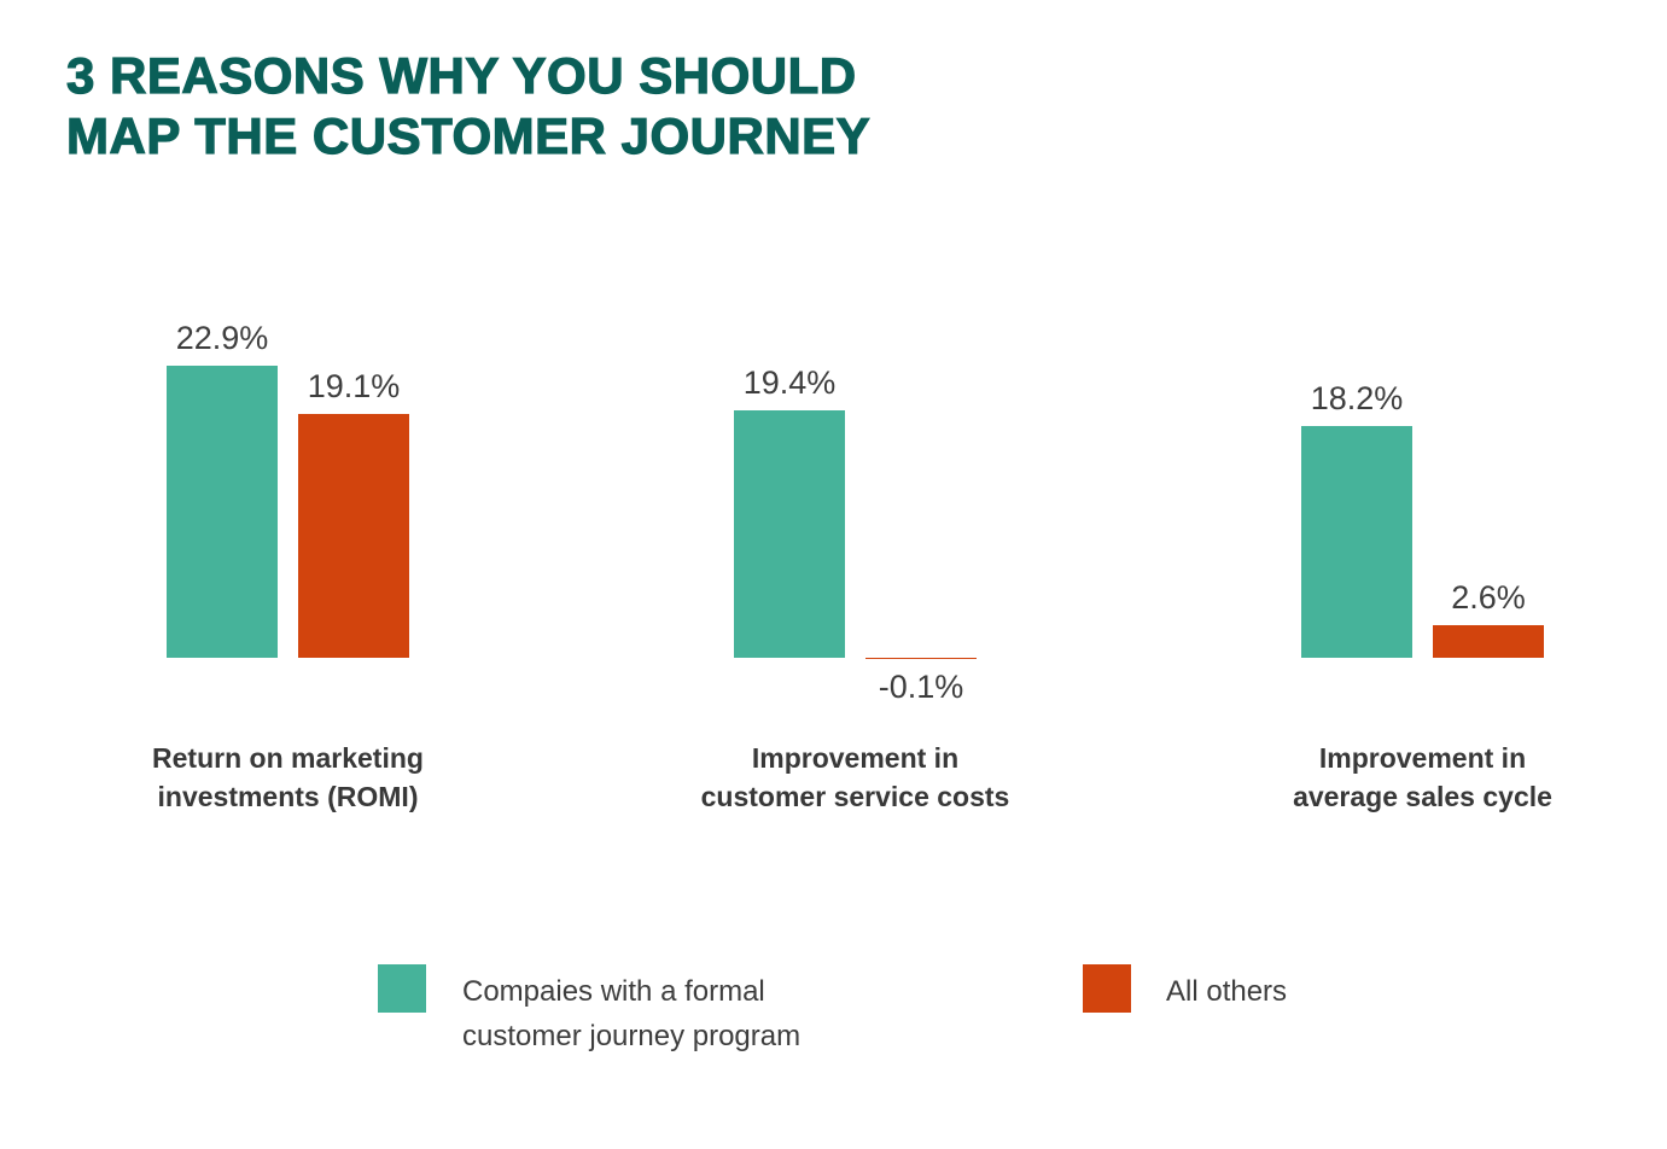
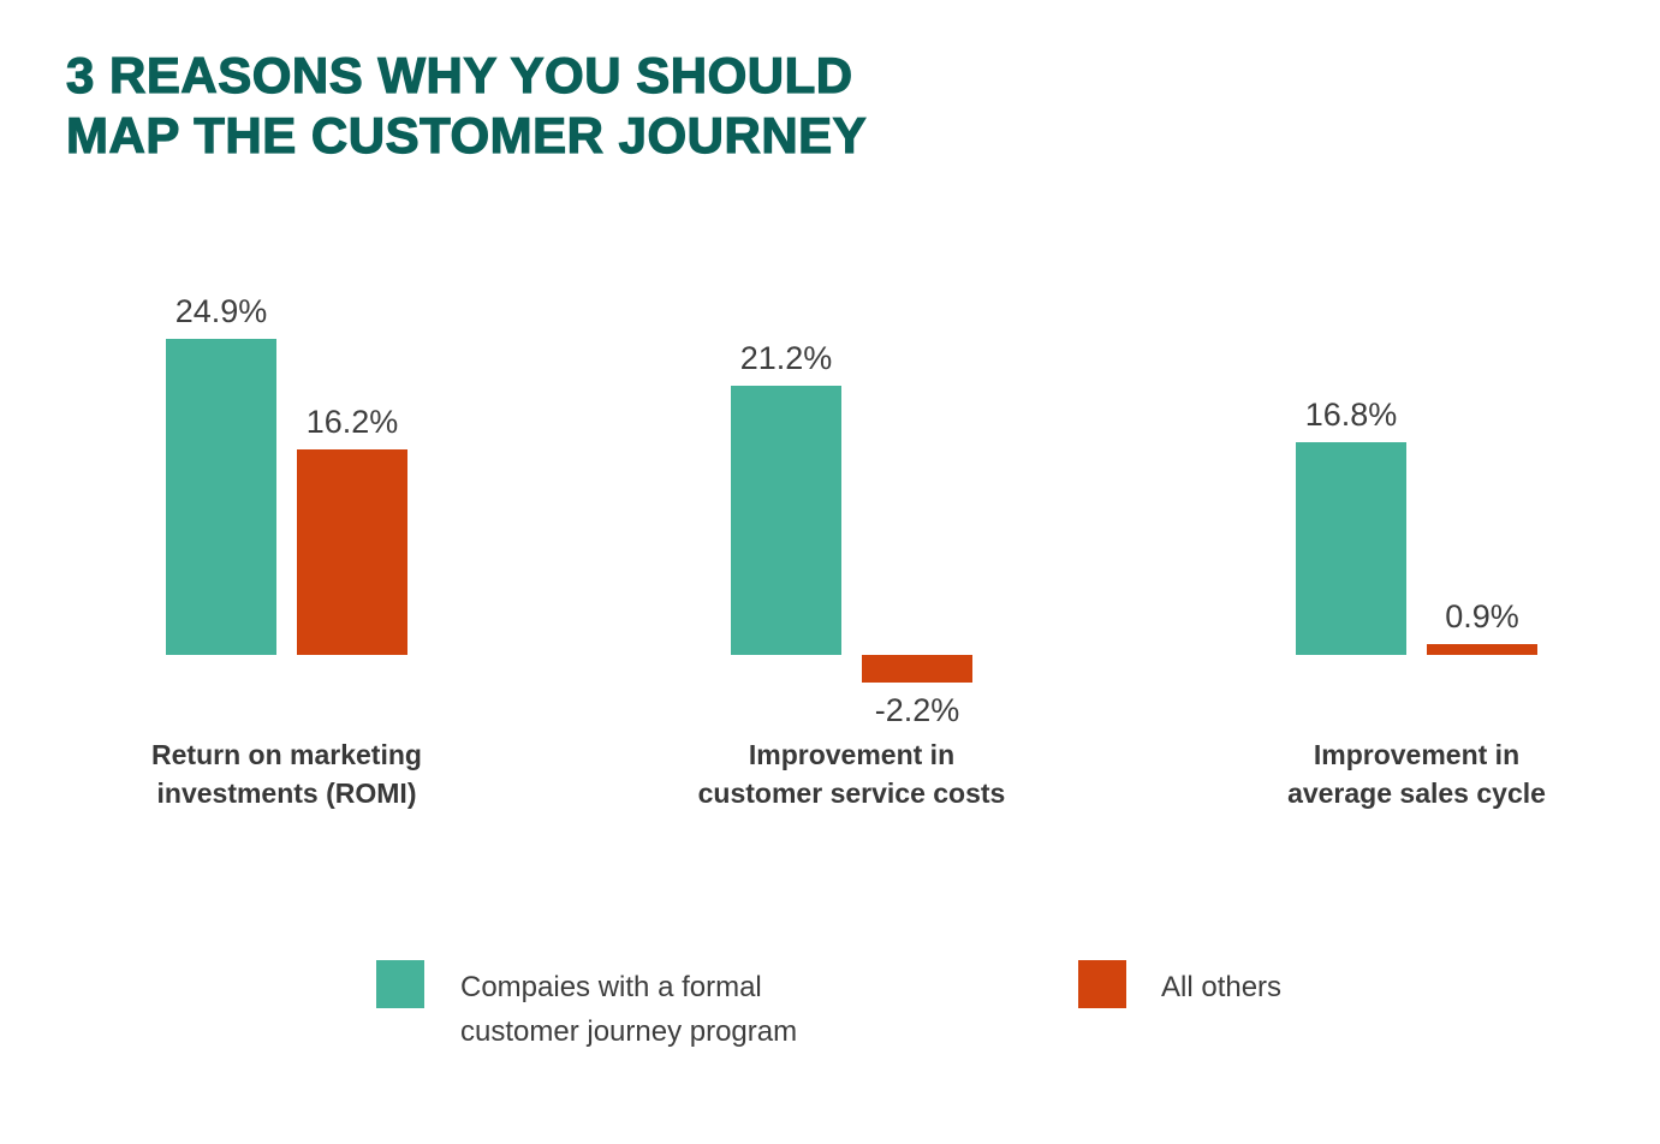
Compaies with a formal customer journey program/Return on marketing investments (ROMI): 22.9% -> 24.9%
All others/Return on marketing investments (ROMI): 19.1% -> 16.2%
Compaies with a formal customer journey program/Improvement in customer service costs: 19.4% -> 21.2%
All others/Improvement in customer service costs: -0.1% -> -2.2%
Compaies with a formal customer journey program/Improvement in average sales cycle: 18.2% -> 16.8%
All others/Improvement in average sales cycle: 2.6% -> 0.9%
